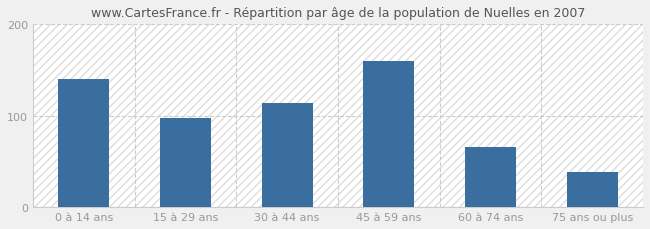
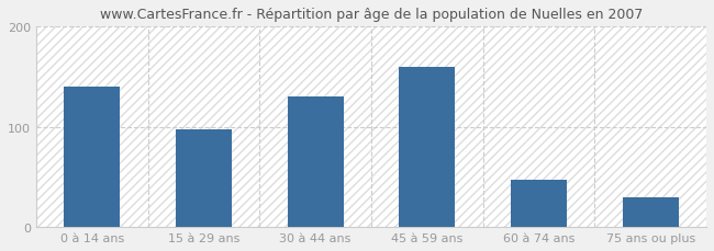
30 à 44 ans: 114 -> 130
60 à 74 ans: 66 -> 47
75 ans ou plus: 38 -> 30
